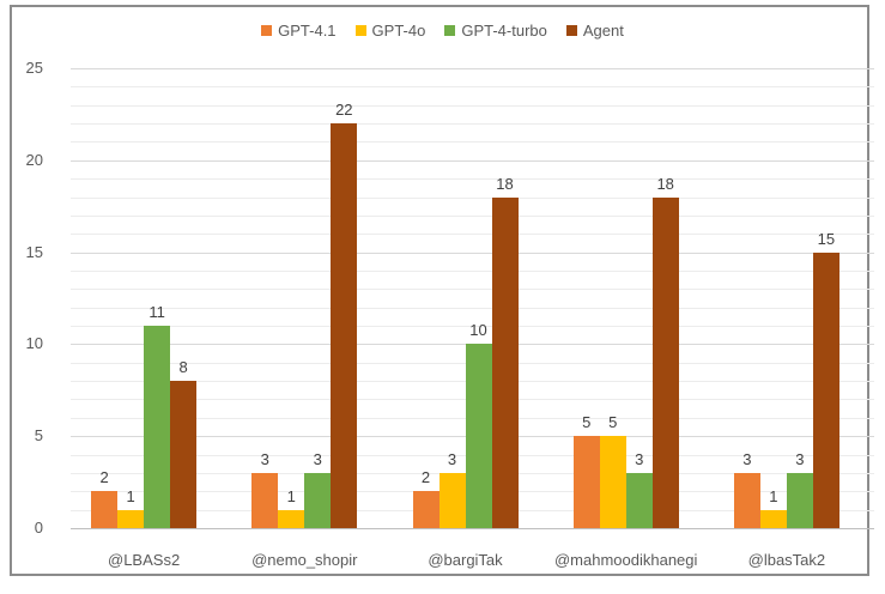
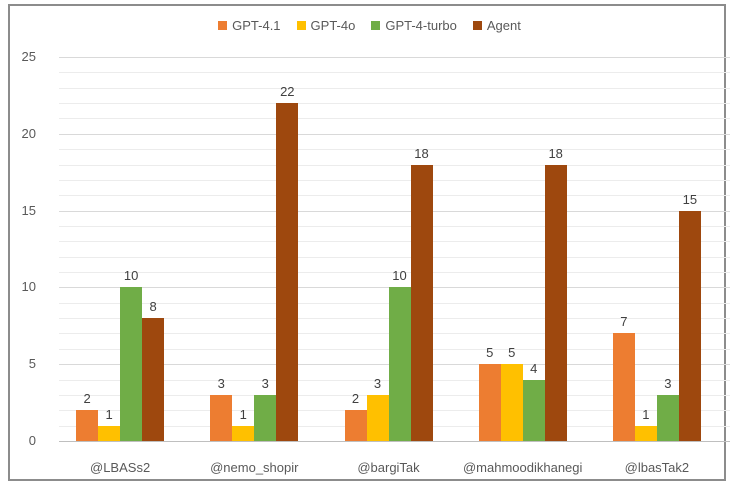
GPT-4-turbo/@LBASs2: 11 -> 10
GPT-4-turbo/@mahmoodikhanegi: 3 -> 4
GPT-4.1/@lbasTak2: 3 -> 7
